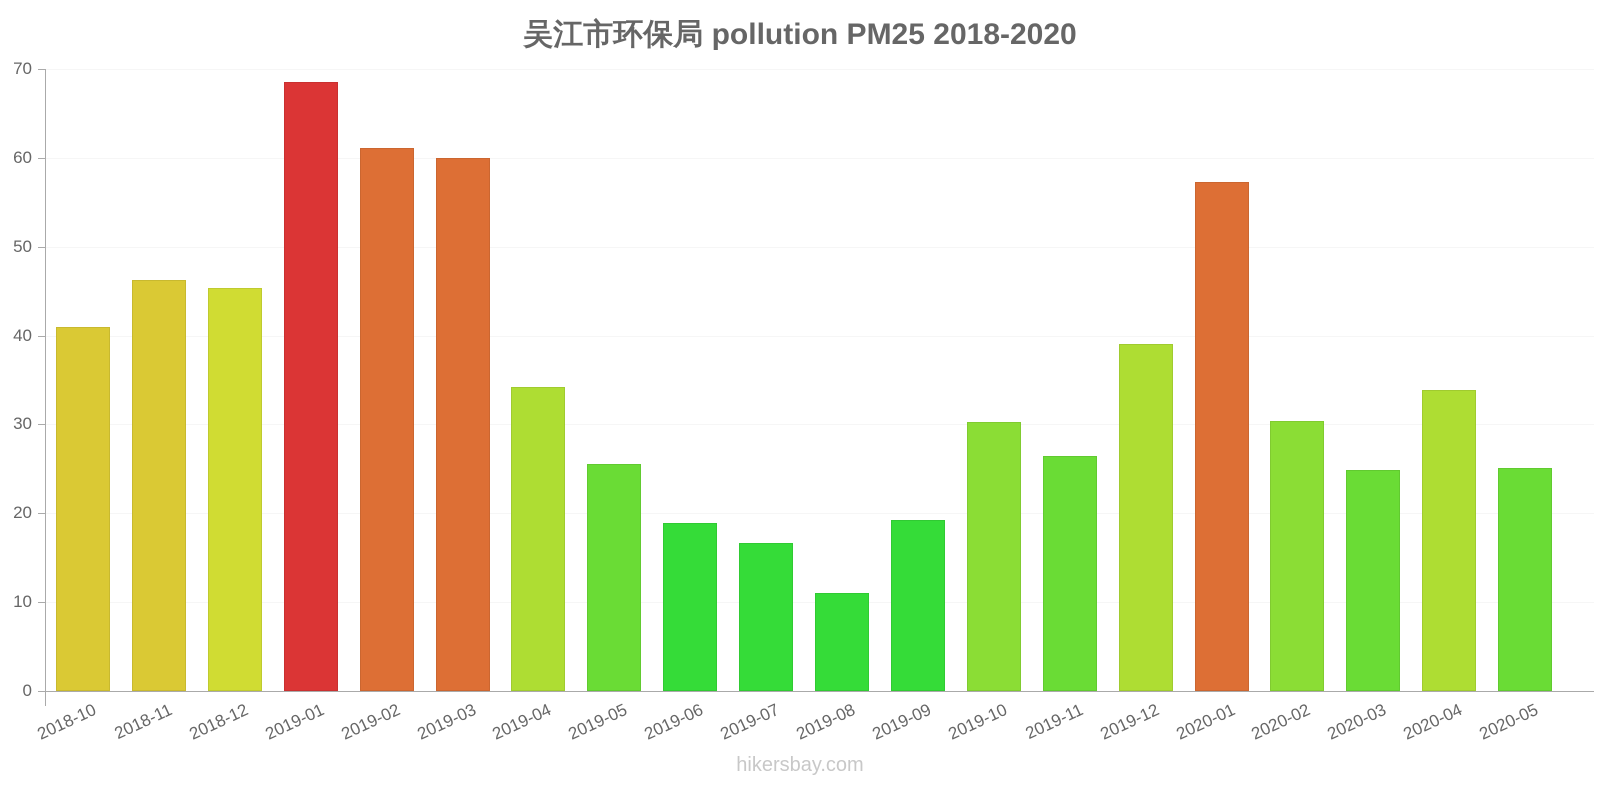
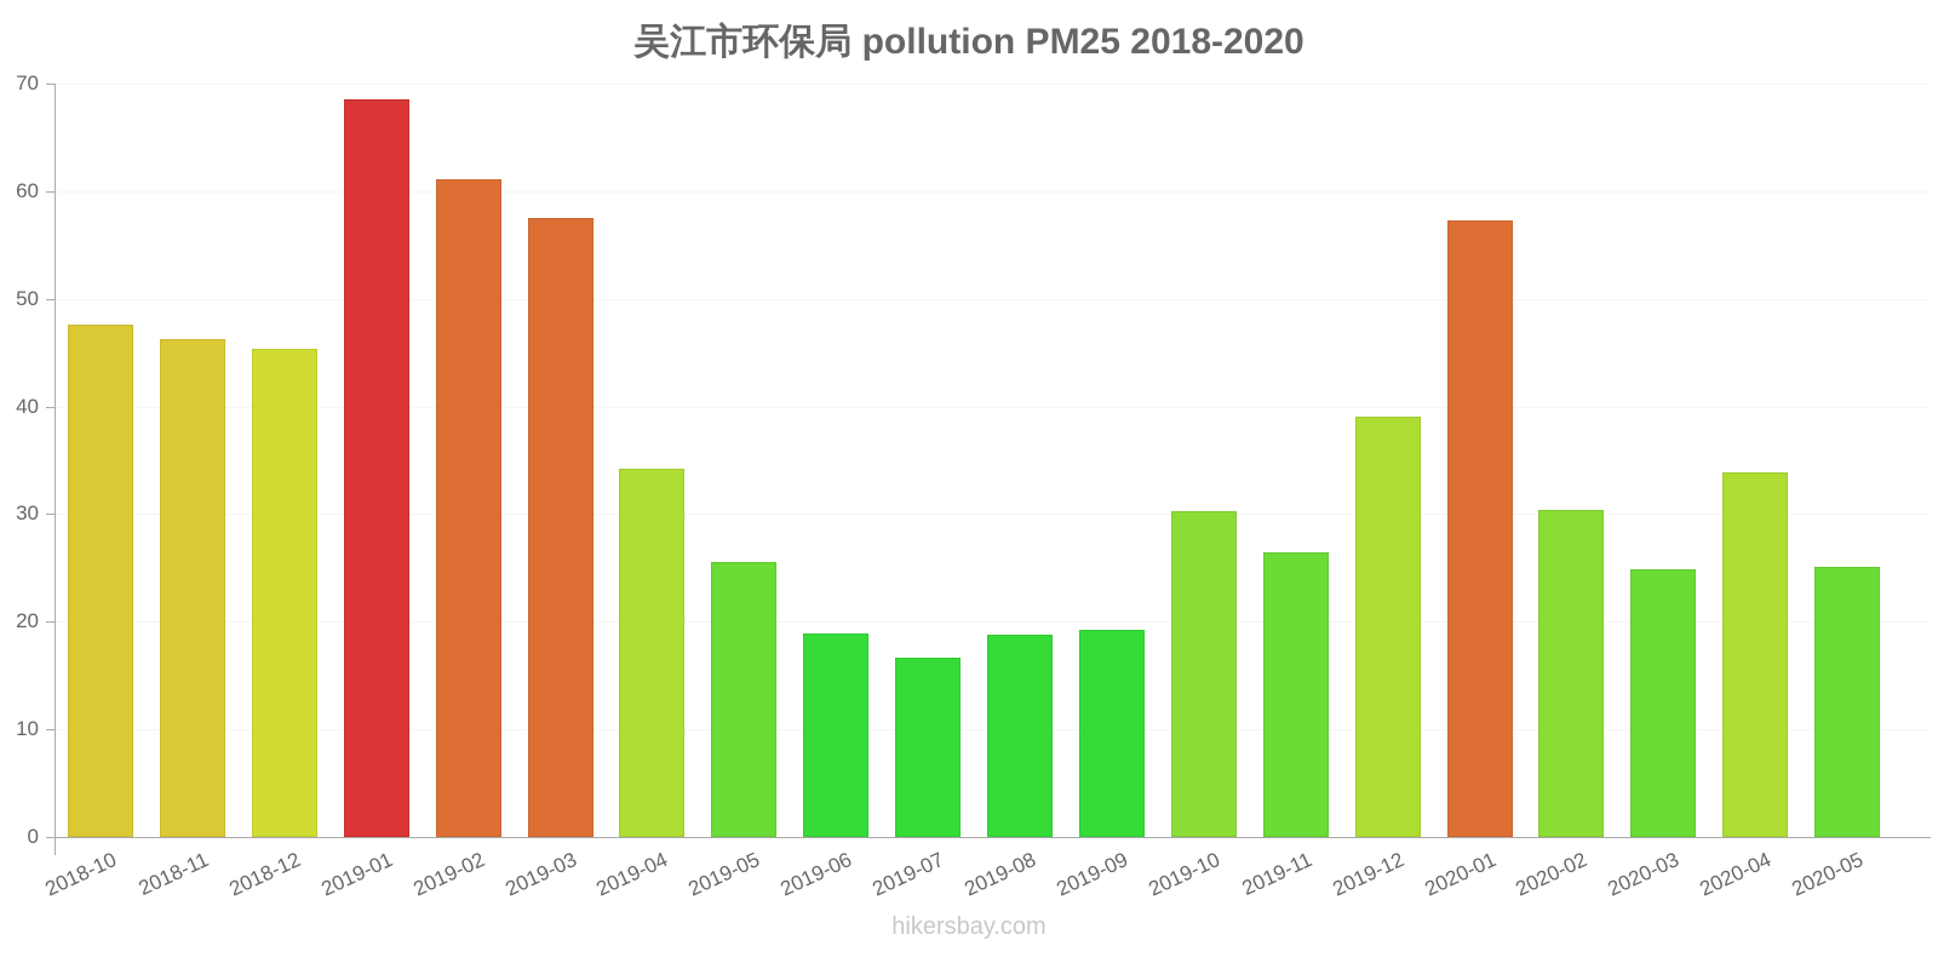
2018-10: 41 -> 48
2019-03: 60 -> 58
2019-08: 11 -> 19
